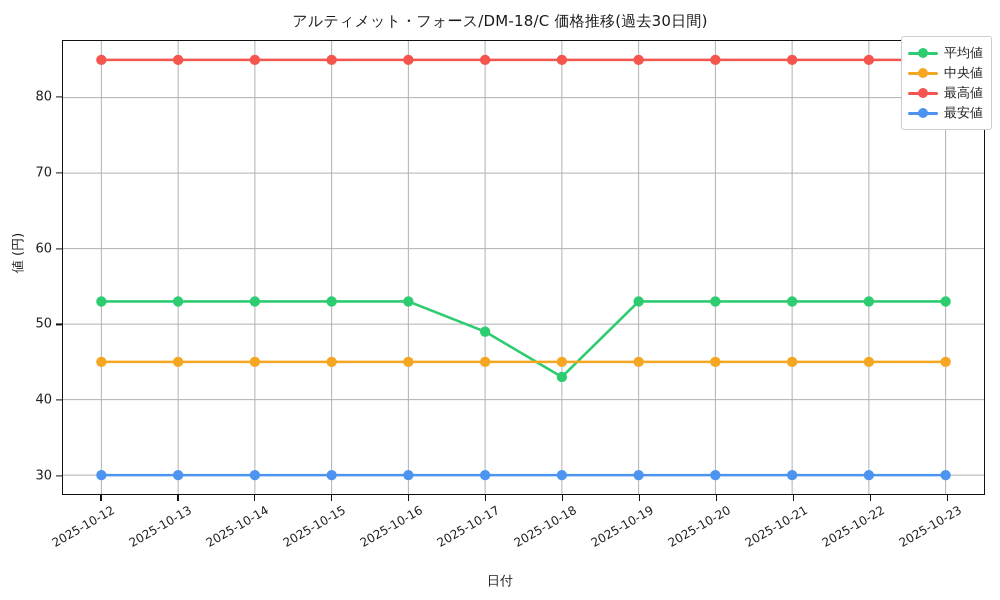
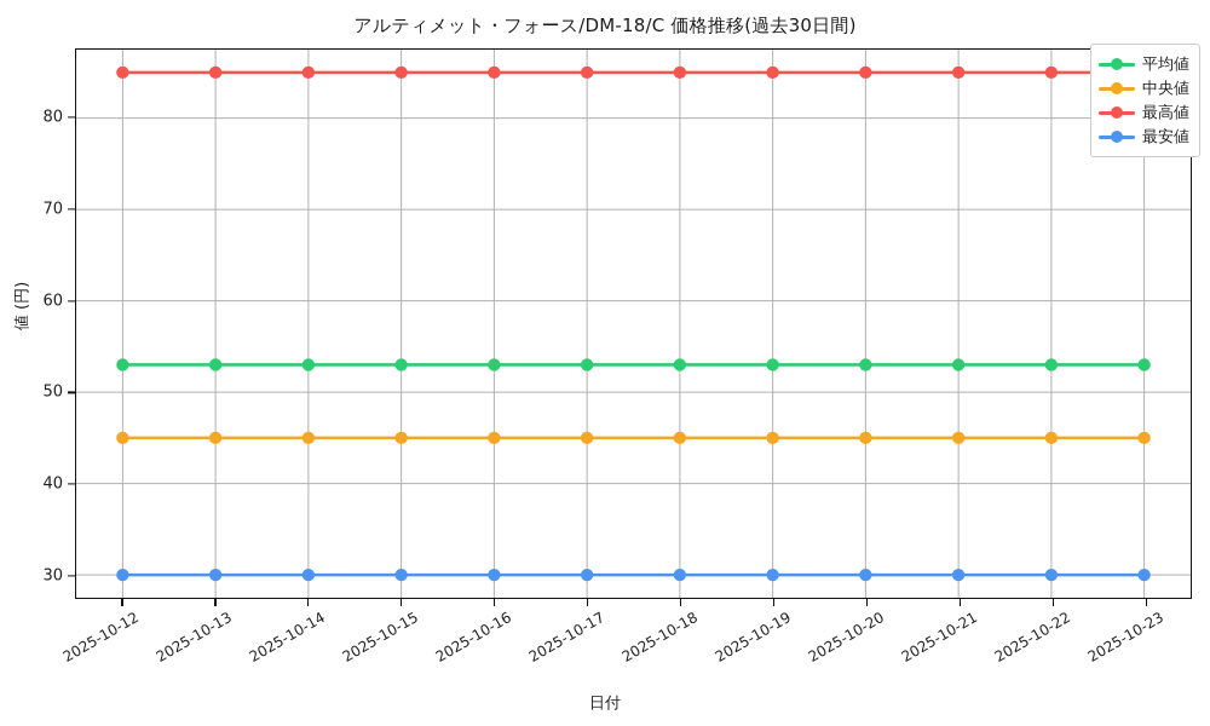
平均値/2025-10-17: 49 -> 53
平均値/2025-10-18: 43 -> 53
